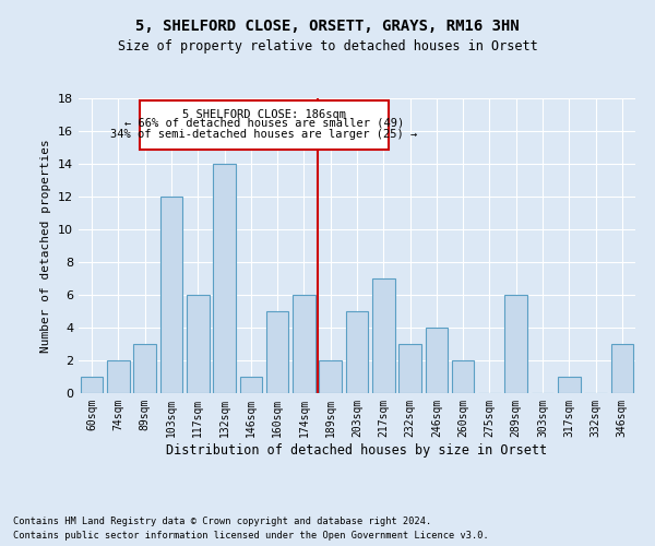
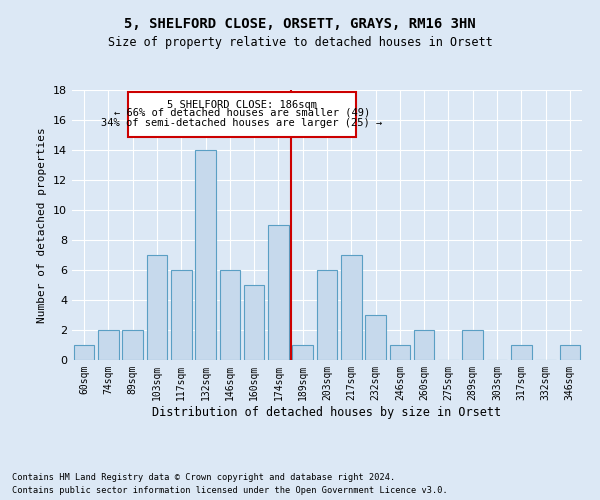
89sqm: 3 -> 2
103sqm: 12 -> 7
146sqm: 1 -> 6
174sqm: 6 -> 9
189sqm: 2 -> 1
203sqm: 5 -> 6
246sqm: 4 -> 1
289sqm: 6 -> 2
346sqm: 3 -> 1
